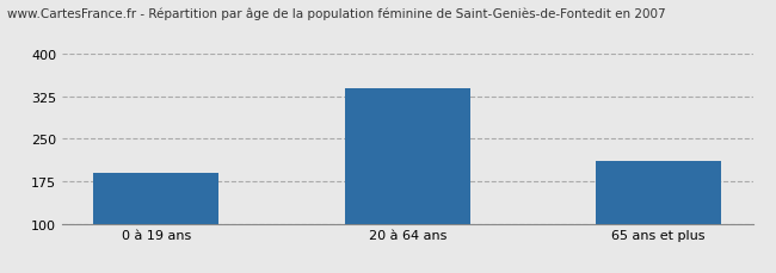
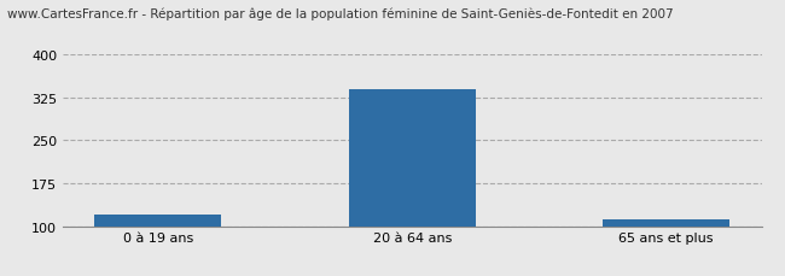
0 à 19 ans: 190 -> 120
65 ans et plus: 210 -> 112
